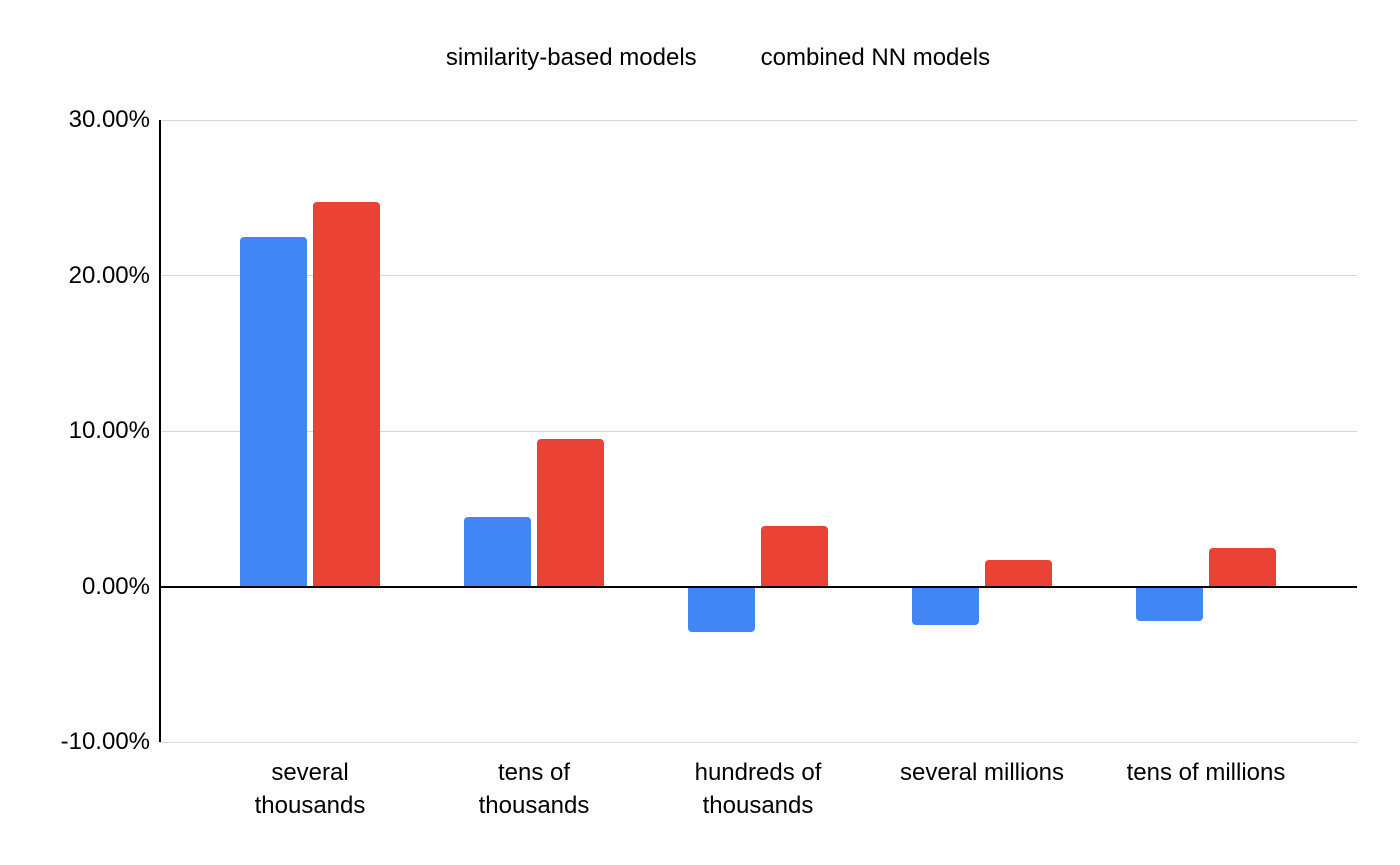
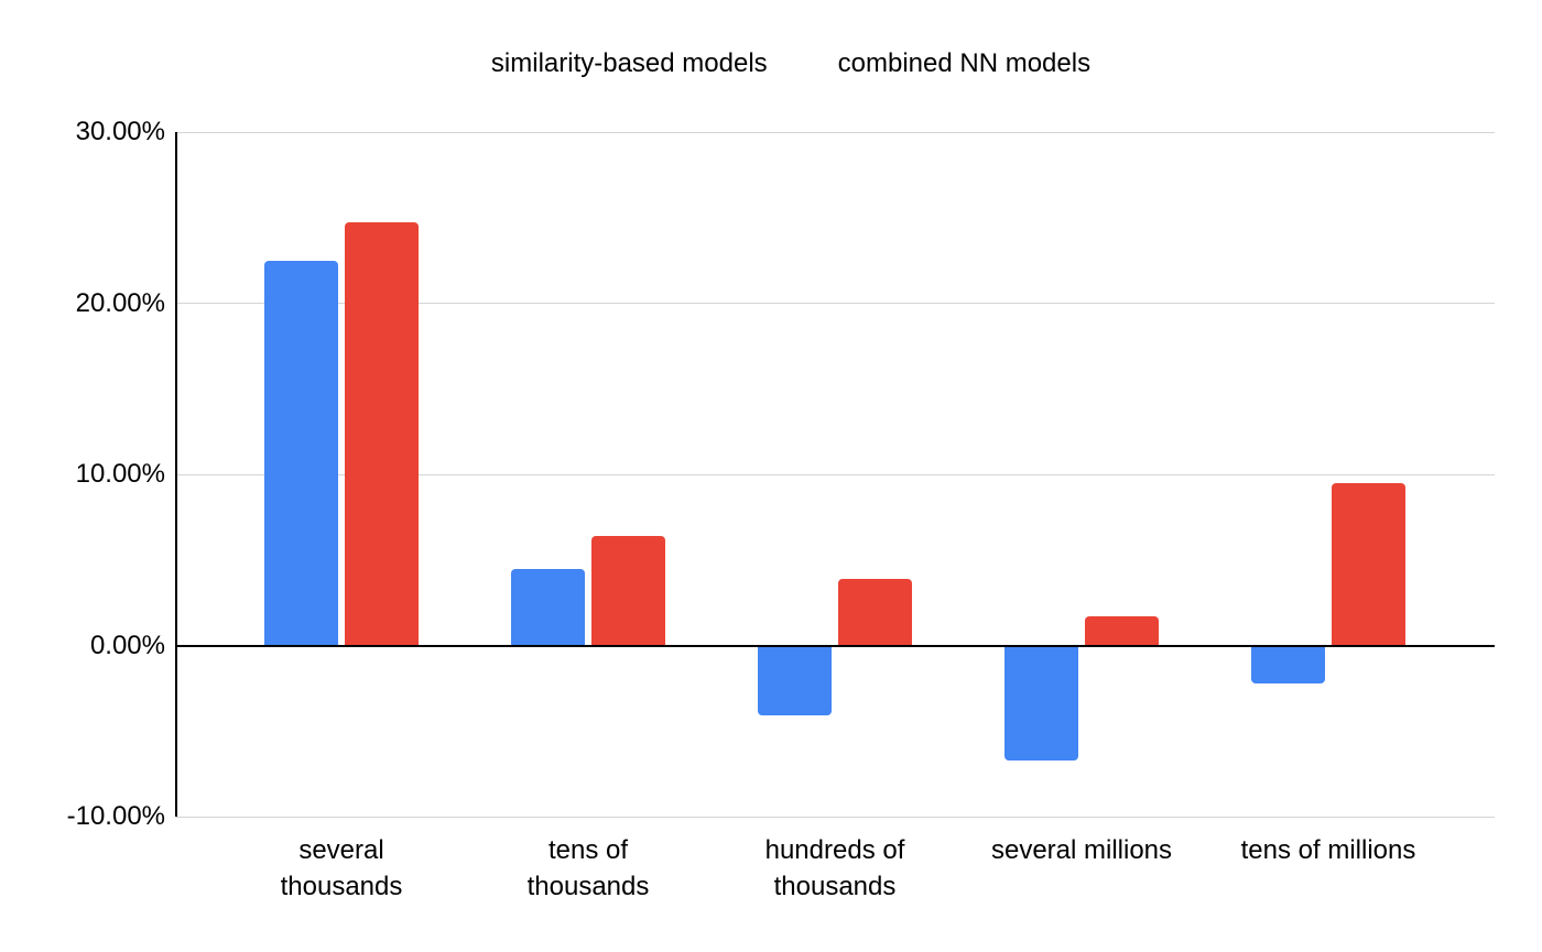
combined NN models/tens of thousands: 9.5% -> 6.4%
similarity-based models/hundreds of thousands: -2.9% -> -4.1%
similarity-based models/several millions: -2.5% -> -6.7%
combined NN models/tens of millions: 2.5% -> 9.5%
